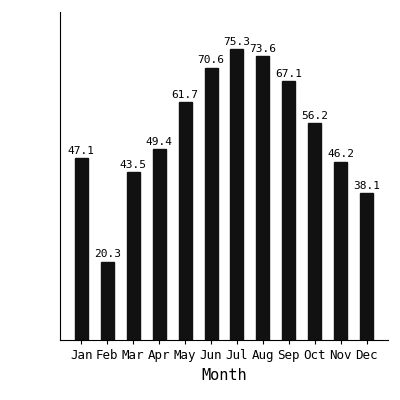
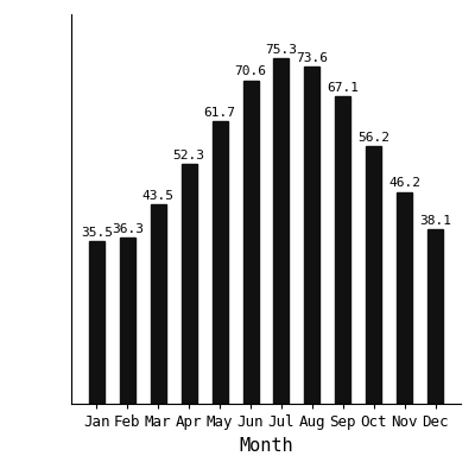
Jan: 47.1 -> 35.5
Feb: 20.3 -> 36.3
Apr: 49.4 -> 52.3
